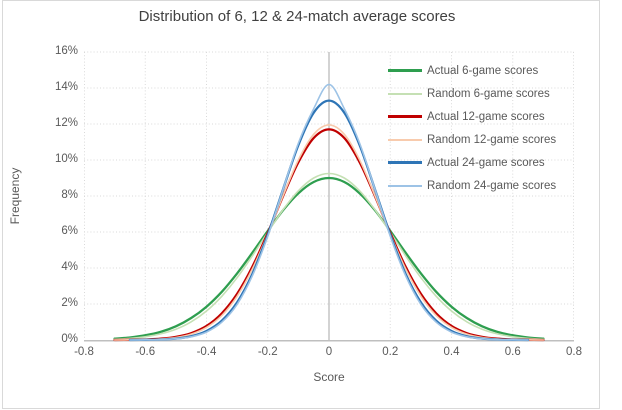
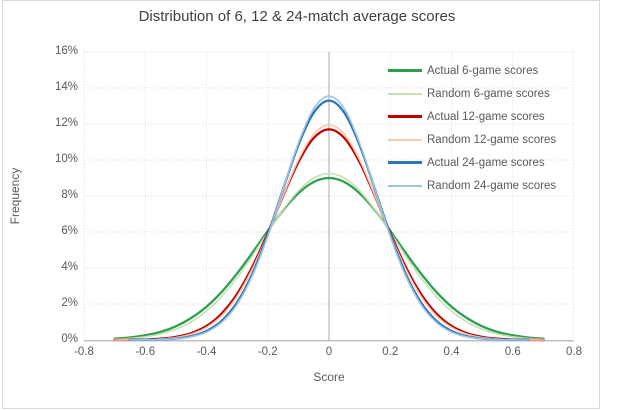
Random 24-game scores/0: 14.2% -> 13.6%
